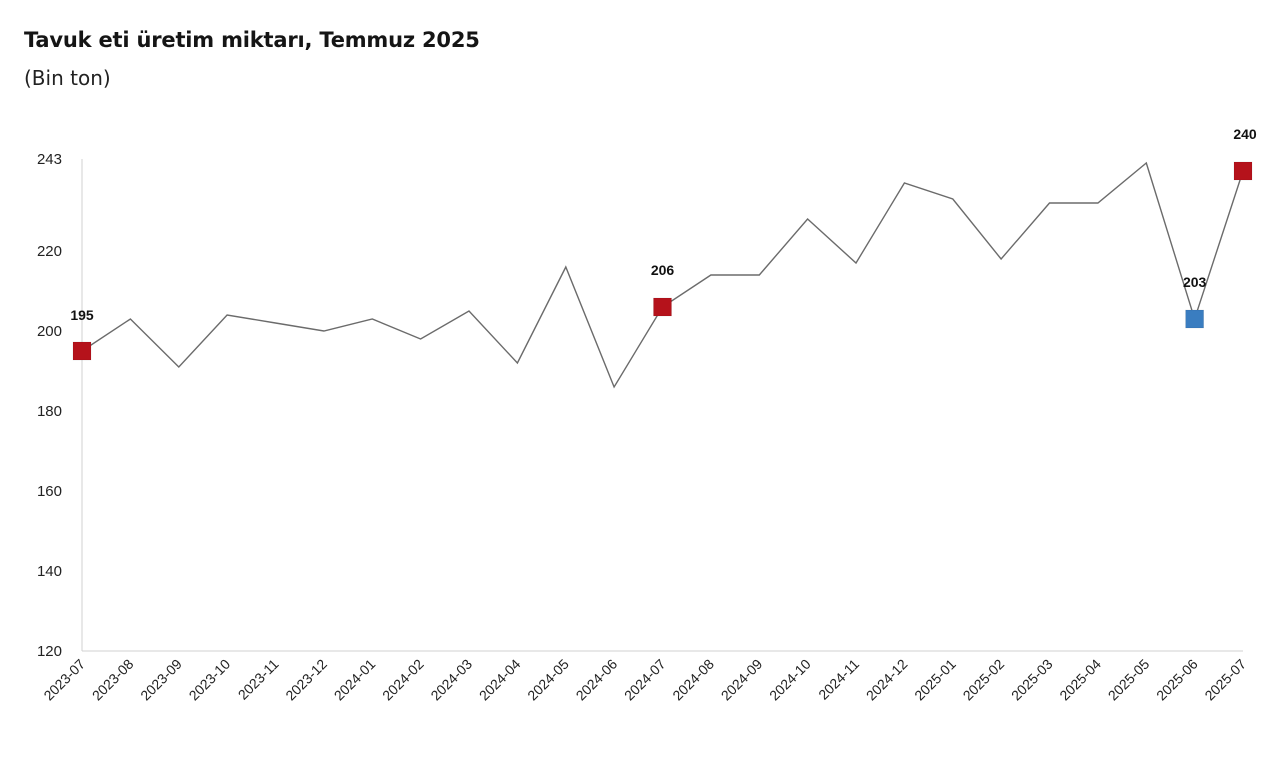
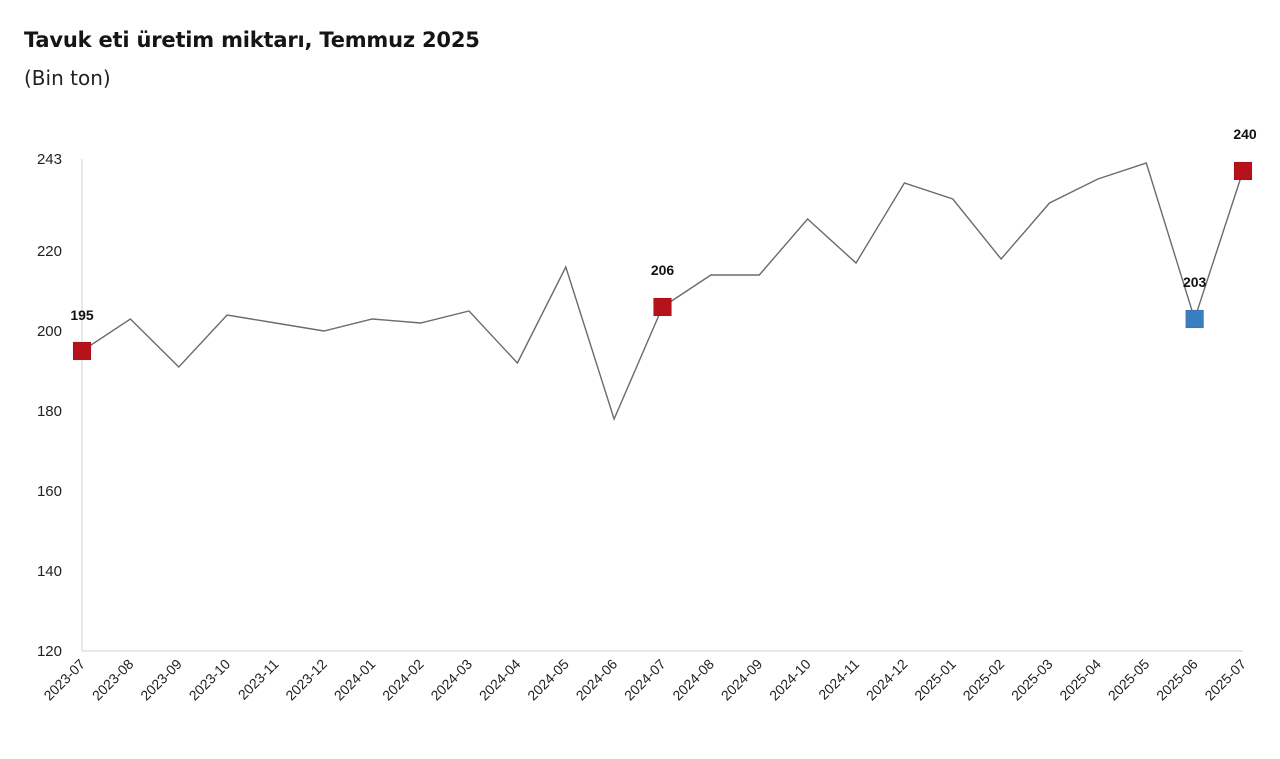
2024-02: 198 -> 202
2024-06: 186 -> 178
2025-04: 232 -> 238
